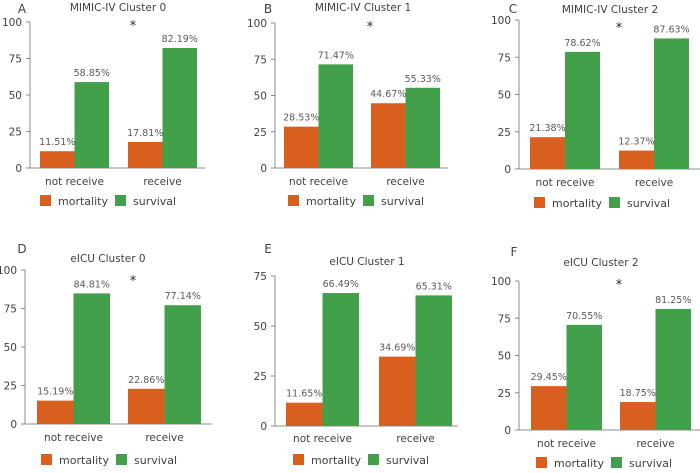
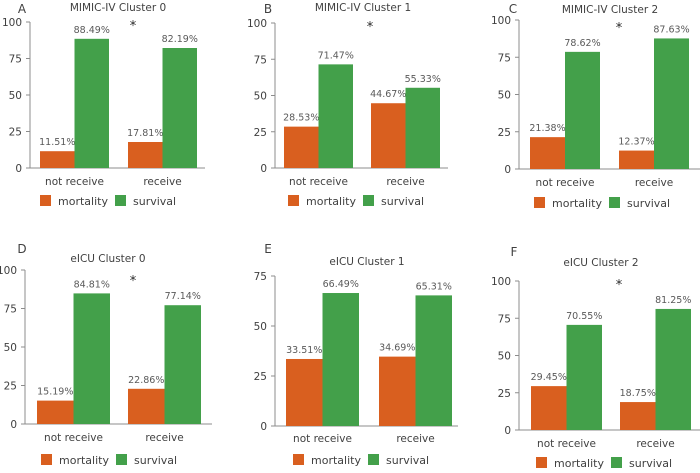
MIMIC-IV Cluster 0/survival/not receive: 58.85% -> 88.49%
eICU Cluster 1/mortality/not receive: 11.65% -> 33.51%
